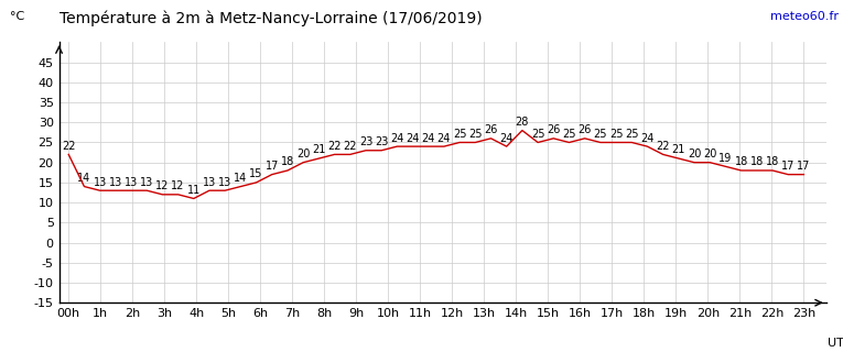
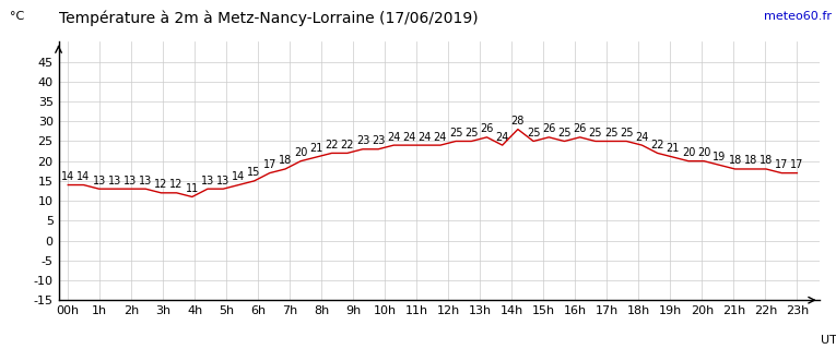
00h: 22 -> 14
